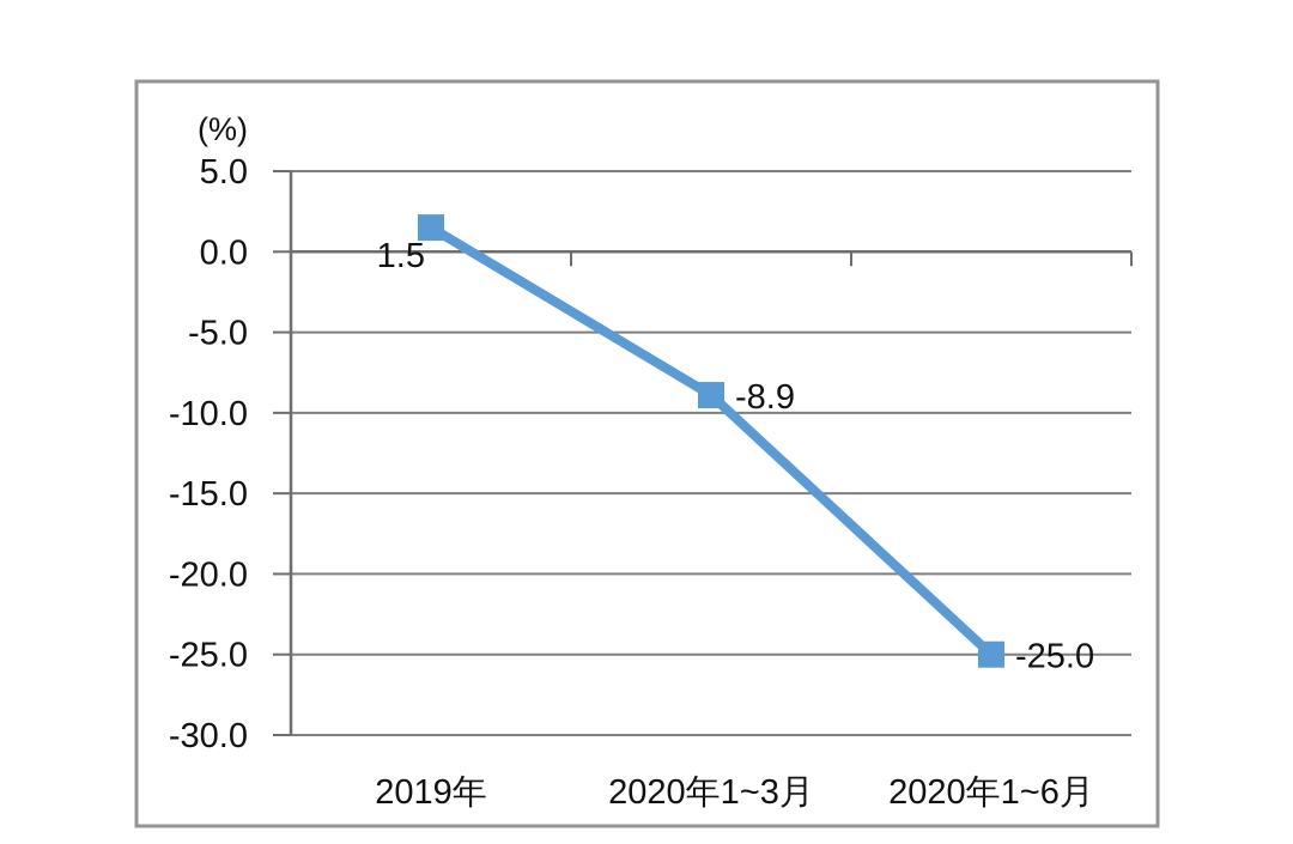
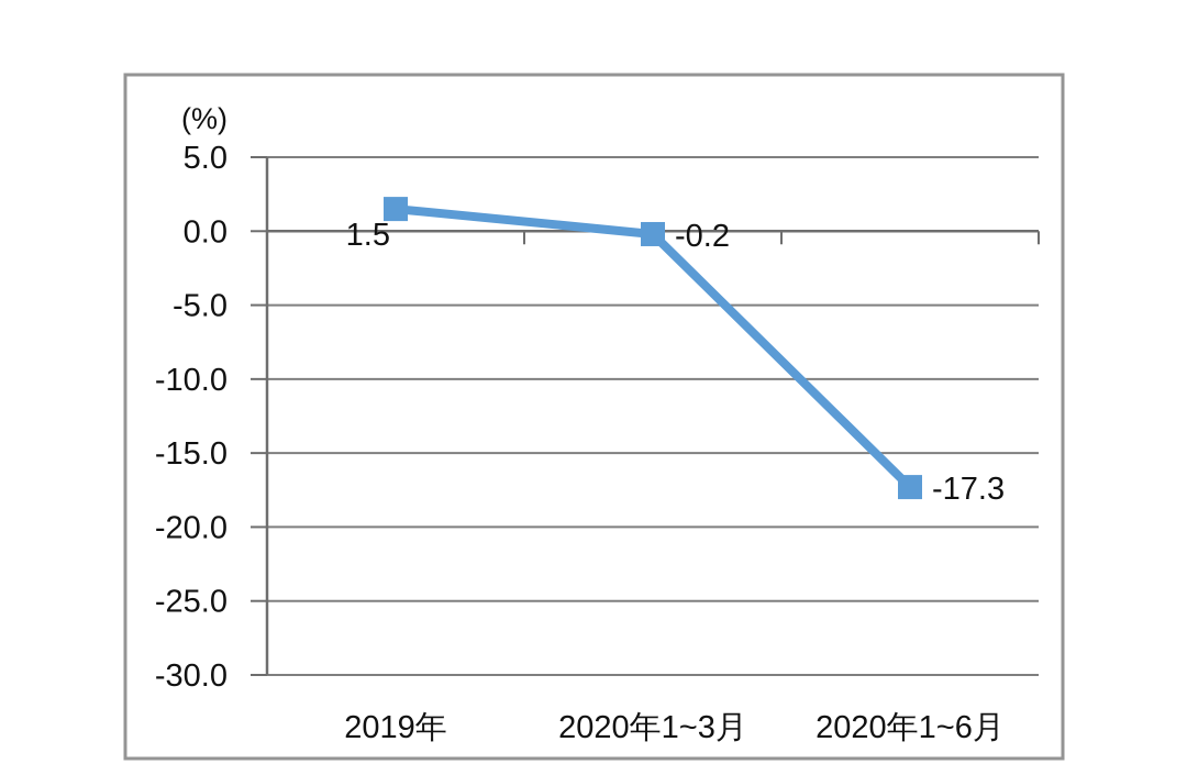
2020年1~3月: -8.9 -> -0.2
2020年1~6月: -25.0 -> -17.3
